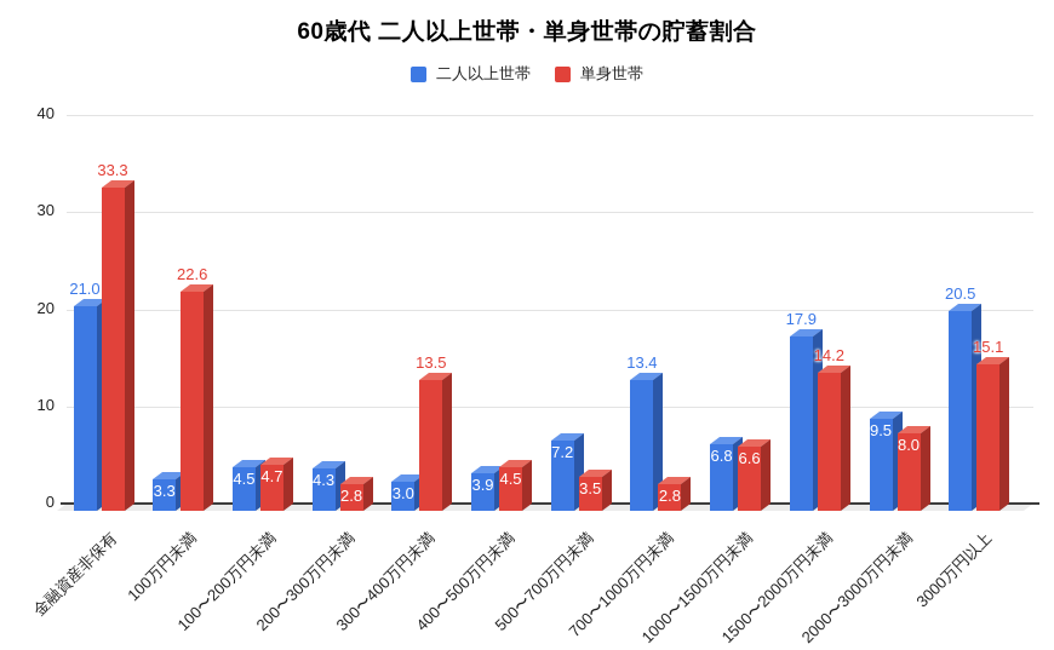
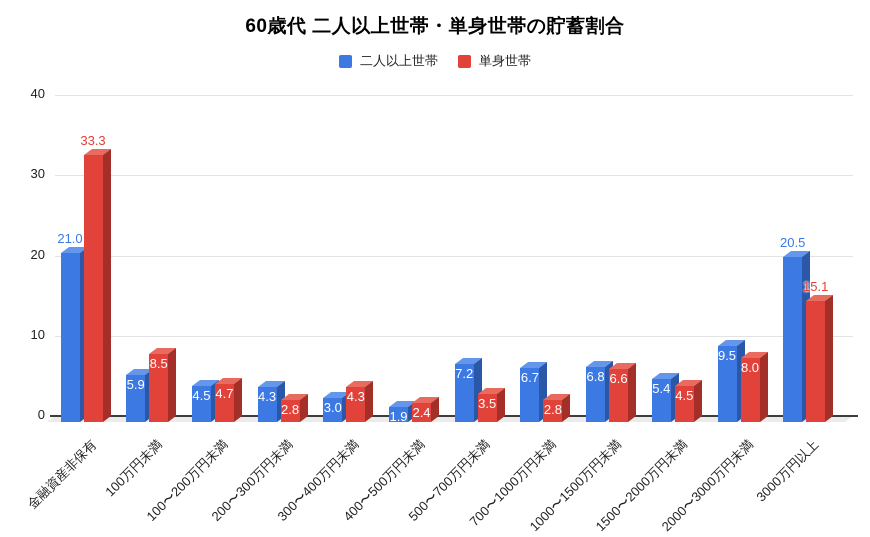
二人以上世帯/100万円未満: 3.3 -> 5.9
単身世帯/100万円未満: 22.6 -> 8.5
単身世帯/300〜400万円未満: 13.5 -> 4.3
二人以上世帯/400〜500万円未満: 3.9 -> 1.9
単身世帯/400〜500万円未満: 4.5 -> 2.4
二人以上世帯/700〜1000万円未満: 13.4 -> 6.7
二人以上世帯/1500〜2000万円未満: 17.9 -> 5.4
単身世帯/1500〜2000万円未満: 14.2 -> 4.5
